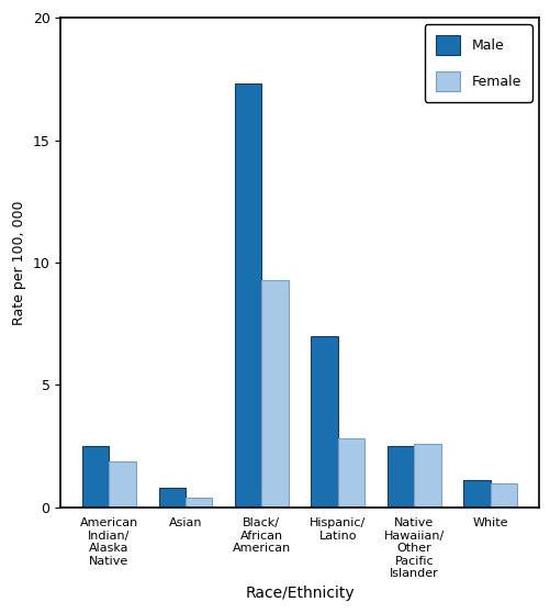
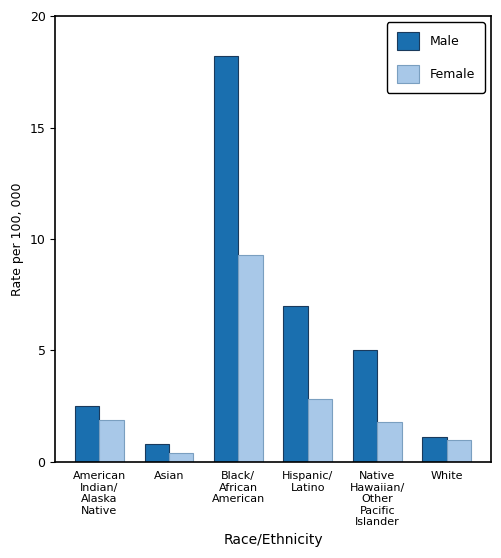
Male/Black/ African American: 17.3 -> 18.2
Male/Native Hawaiian/ Other Pacific Islander: 2.5 -> 5.0
Female/Native Hawaiian/ Other Pacific Islander: 2.6 -> 1.8
